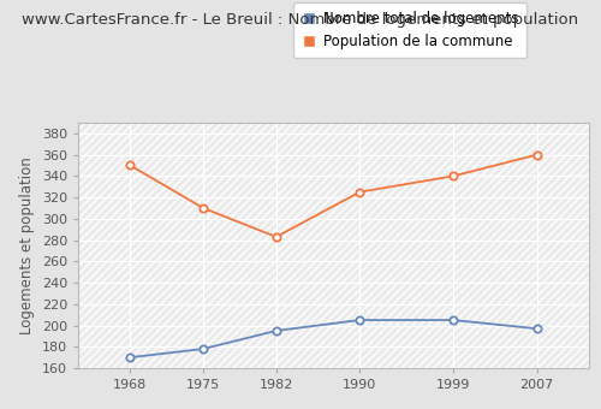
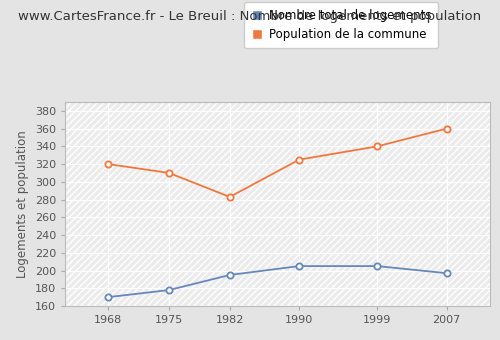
Population de la commune/1968: 350 -> 320
